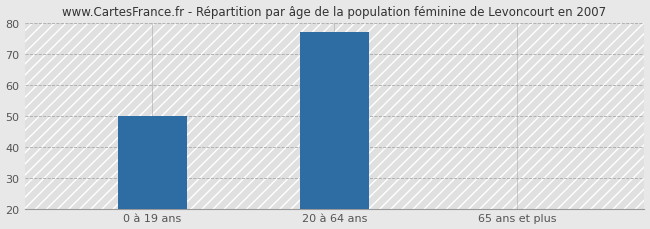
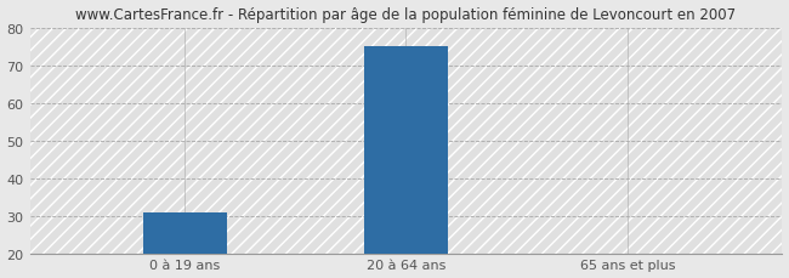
0 à 19 ans: 50 -> 31
20 à 64 ans: 77 -> 75
